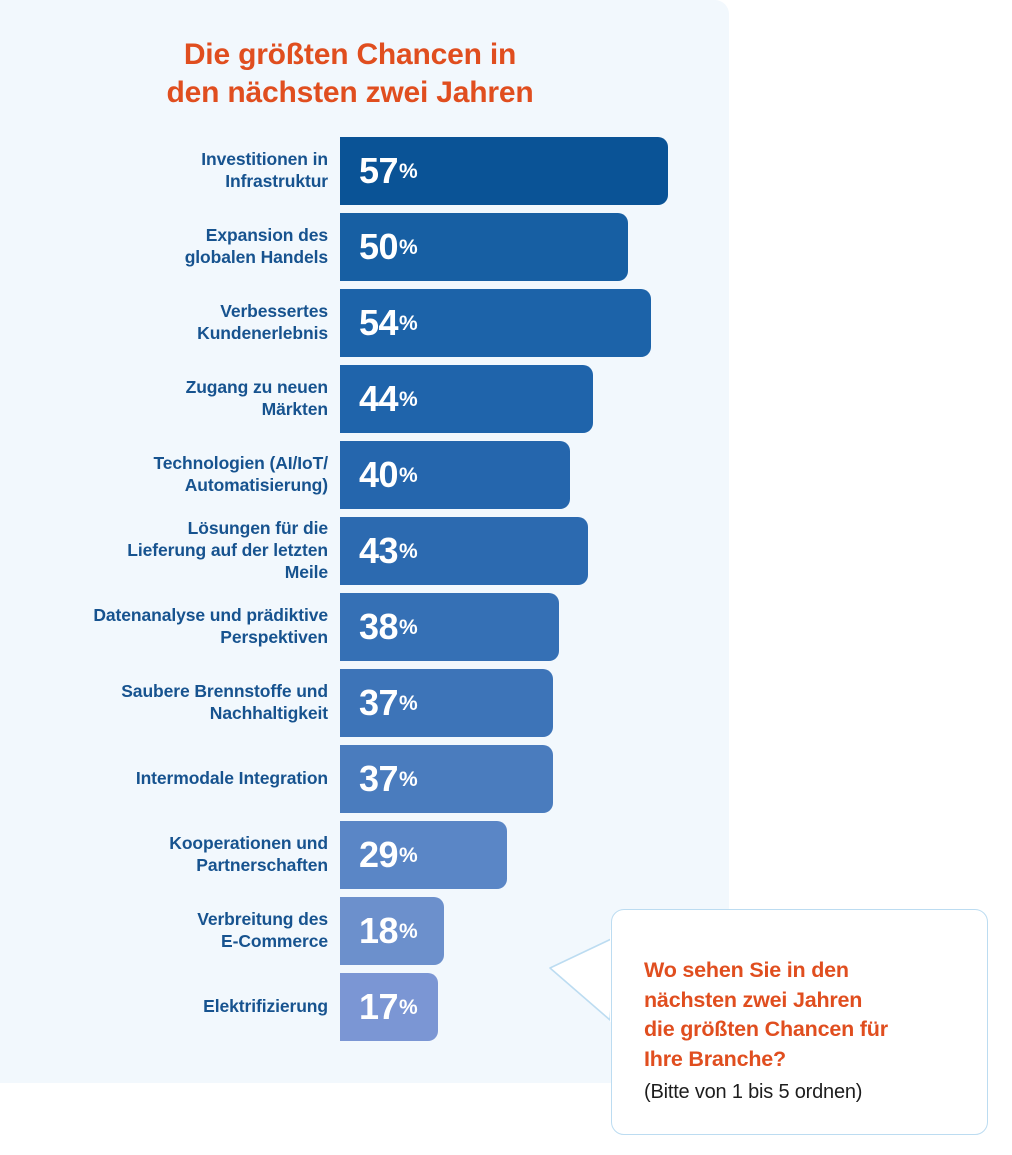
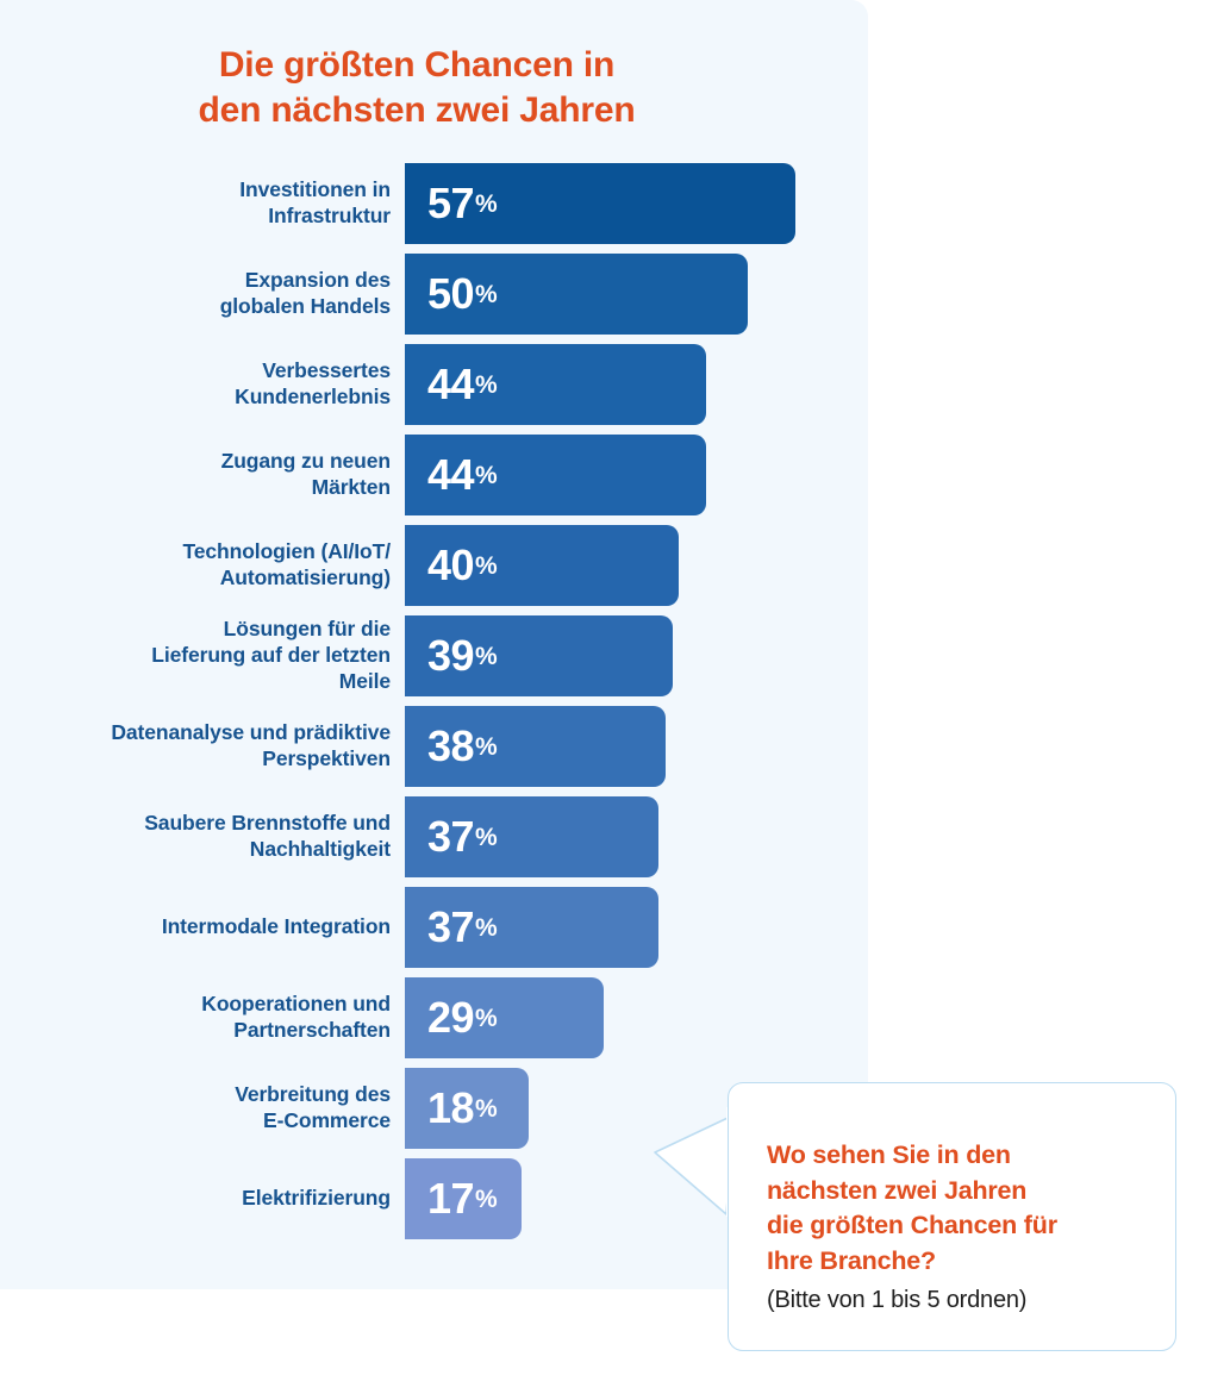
Verbessertes Kundenerlebnis: 54 -> 44
Lösungen für die Lieferung auf der letzten Meile: 43 -> 39
